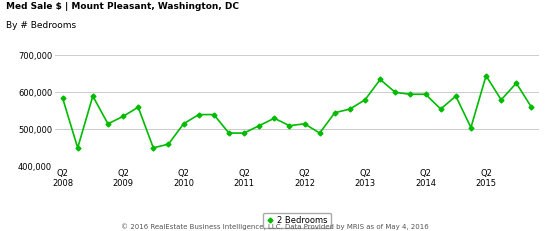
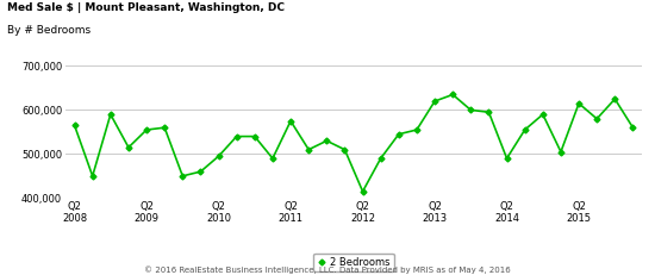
Q2 2008: 585,000 -> 565,000
Q2 2009: 535,000 -> 555,000
Q2 2010: 515,000 -> 495,000
Q2 2011: 490,000 -> 575,000
Q2 2012: 515,000 -> 415,000
Q2 2013: 580,000 -> 620,000
Q2 2014: 595,000 -> 490,000
Q2 2015: 645,000 -> 615,000
